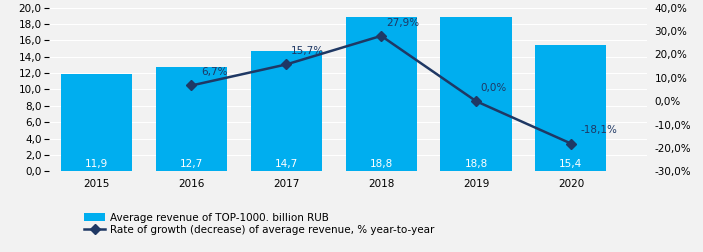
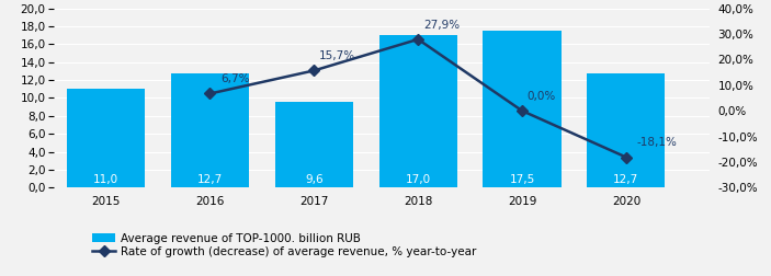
Average revenue of TOP-1000. billion RUB/2015: 11,9 -> 11,0
Average revenue of TOP-1000. billion RUB/2017: 14,7 -> 9,6
Average revenue of TOP-1000. billion RUB/2018: 18,8 -> 17,0
Average revenue of TOP-1000. billion RUB/2019: 18,8 -> 17,5
Average revenue of TOP-1000. billion RUB/2020: 15,4 -> 12,7
